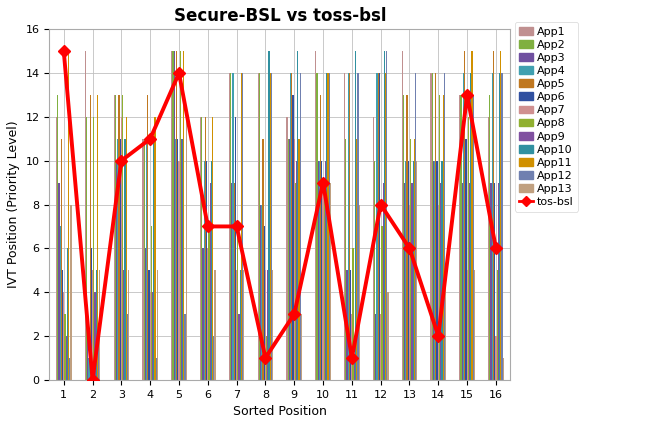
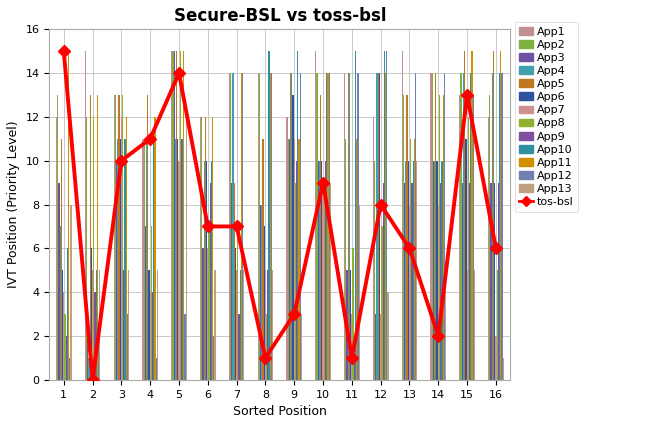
App3/4: 6 -> 7
App6/7: 12 -> 6
App8/8: 2 -> 3
App2/15: 13 -> 14
